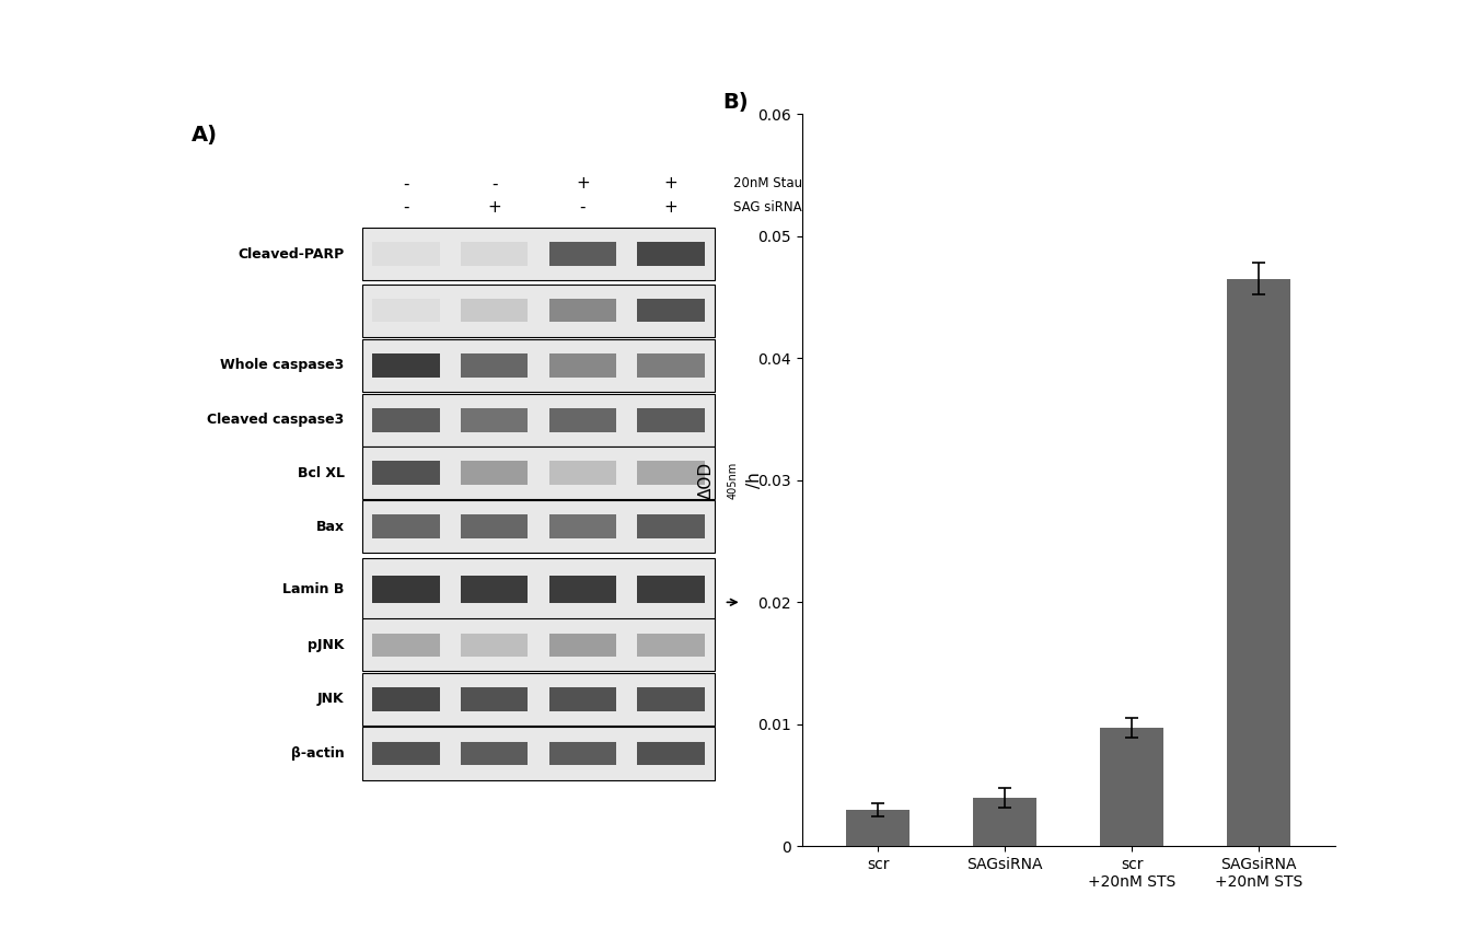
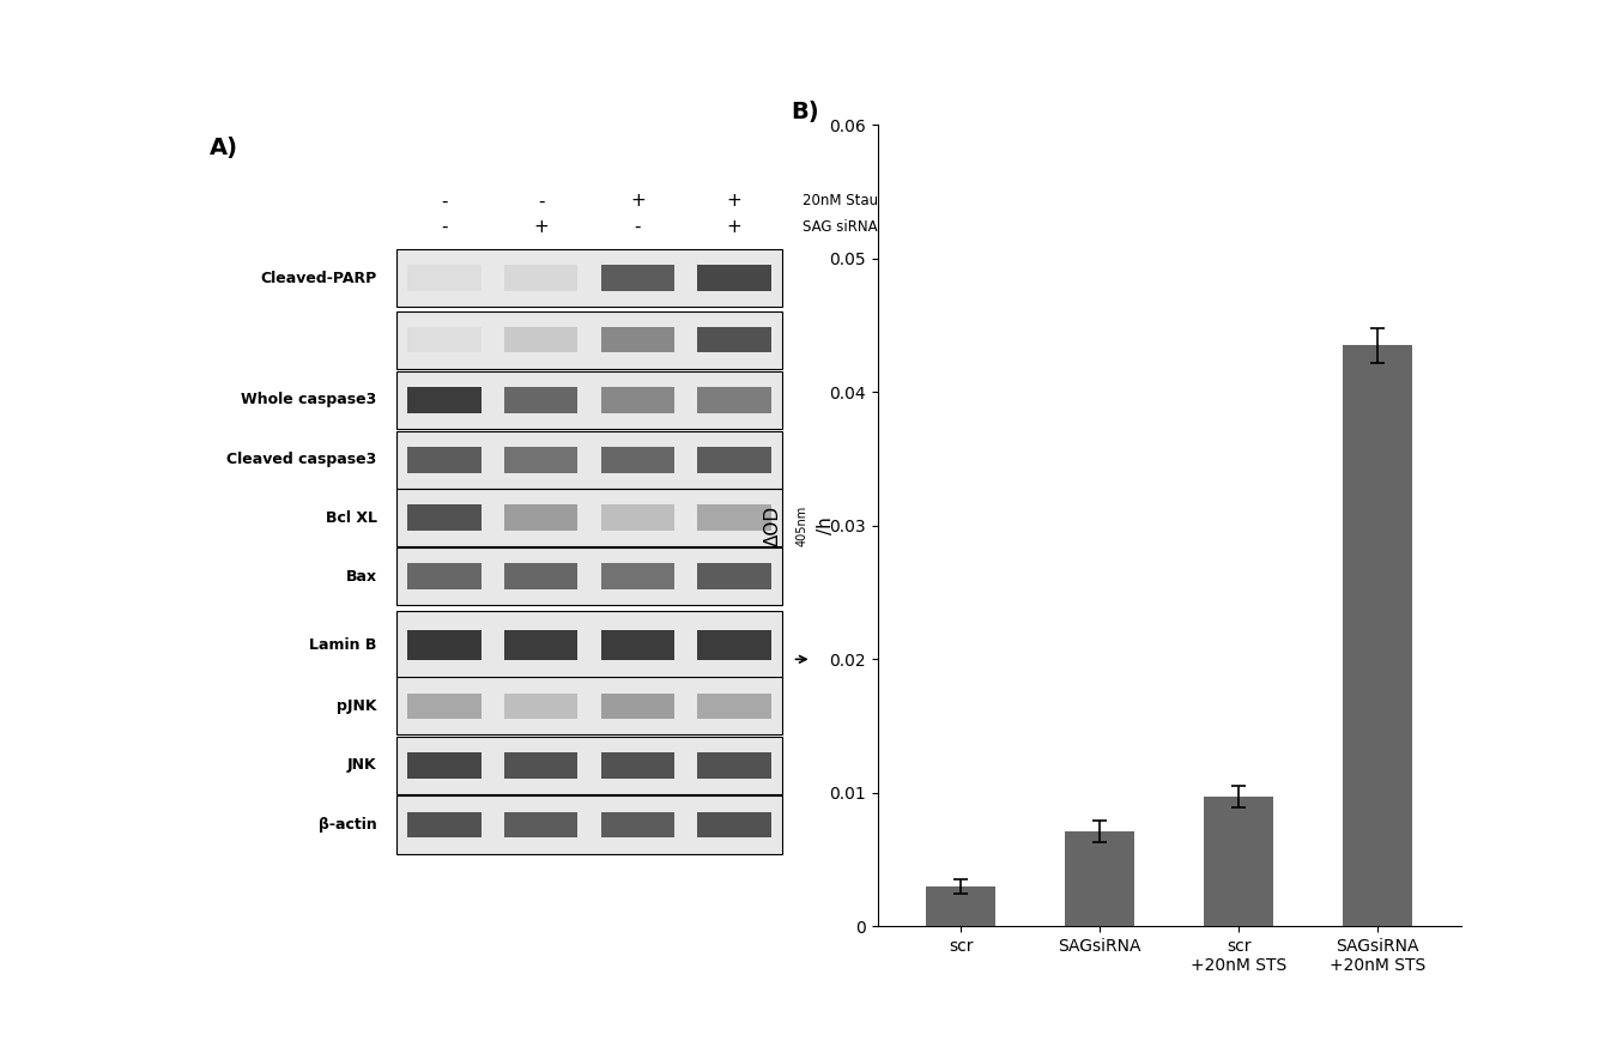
SAGsiRNA: 0.0040 -> 0.0071
SAGsiRNA +20nM STS: 0.0465 -> 0.0435
